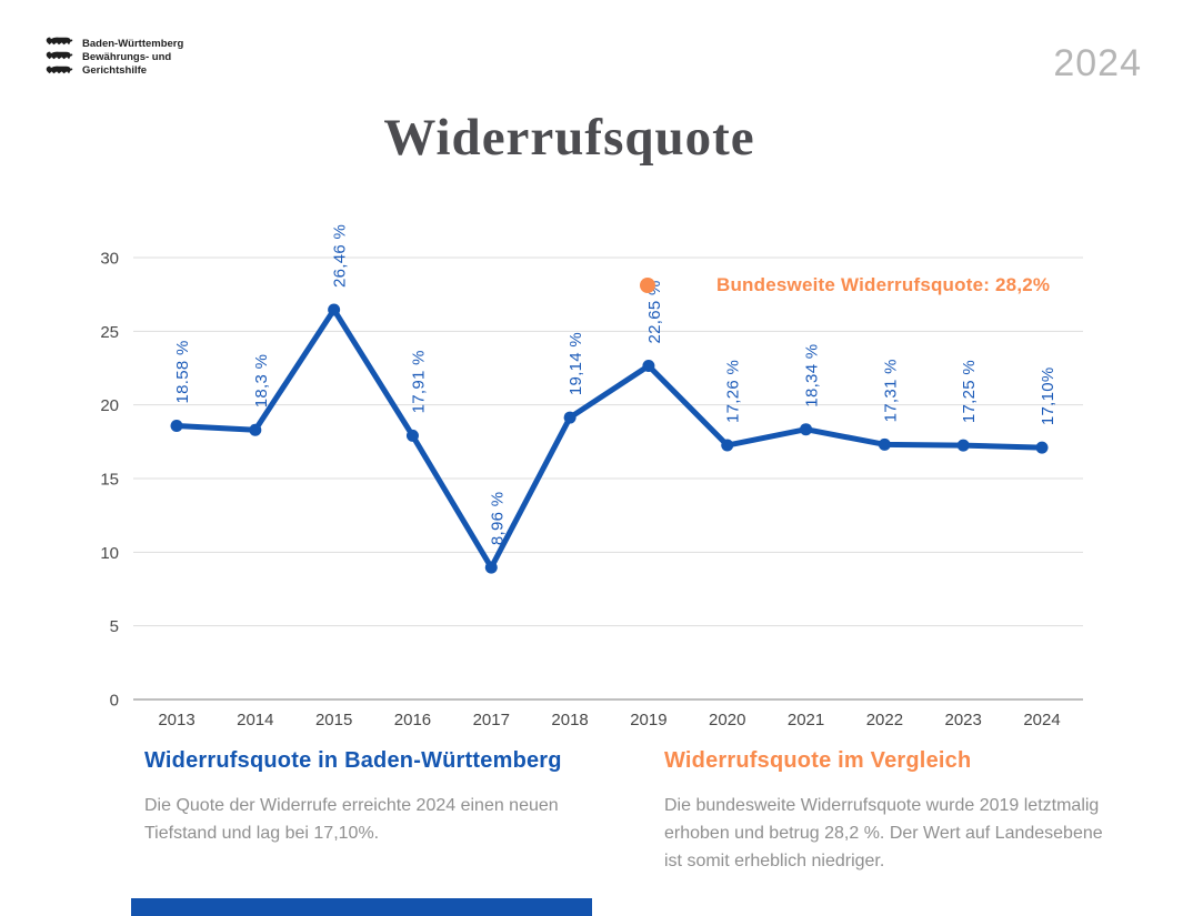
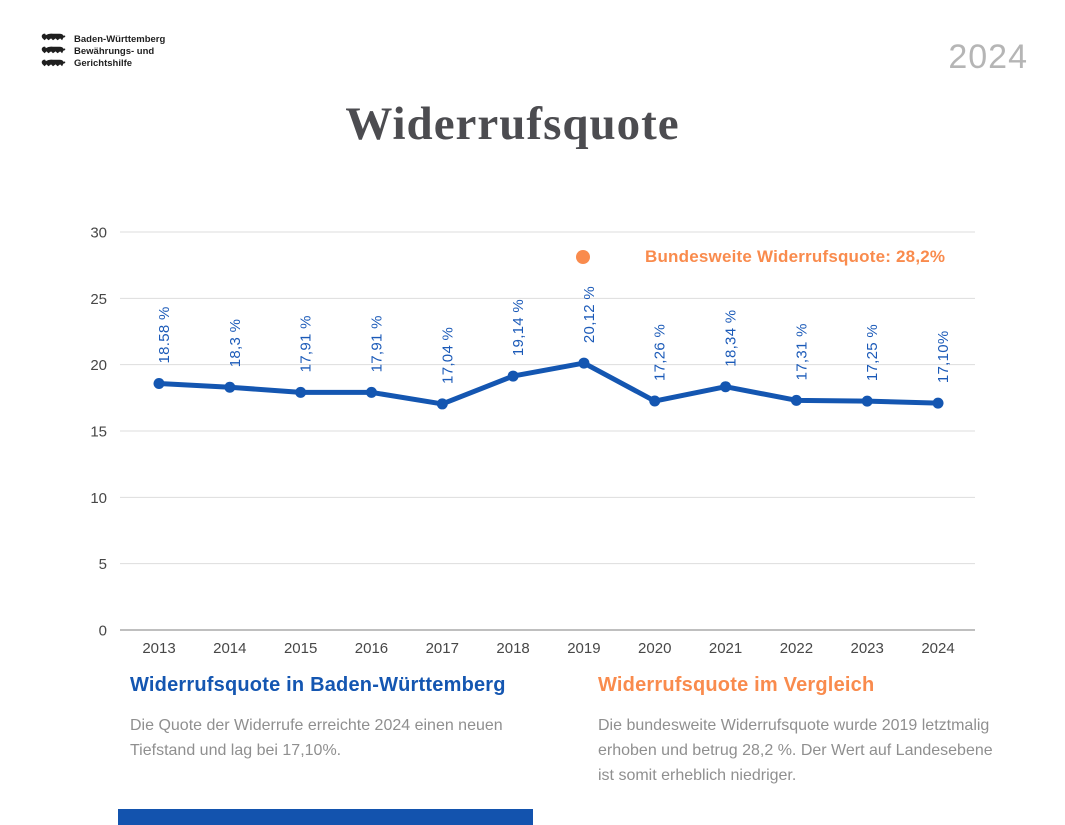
2015: 26,46 -> 17,91
2017: 8,96 -> 17,04
2019: 22,65 -> 20,12
